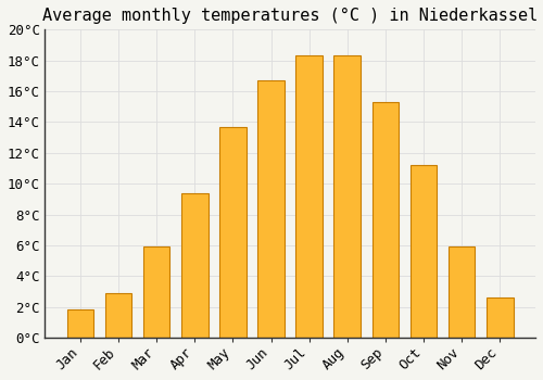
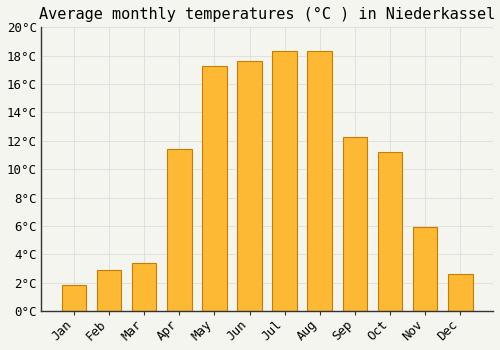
Mar: 5.9°C -> 3.4°C
Apr: 9.4°C -> 11.4°C
May: 13.7°C -> 17.3°C
Jun: 16.7°C -> 17.6°C
Sep: 15.3°C -> 12.3°C
